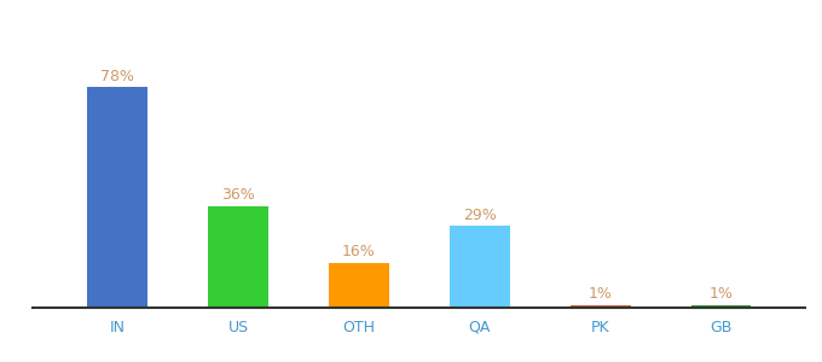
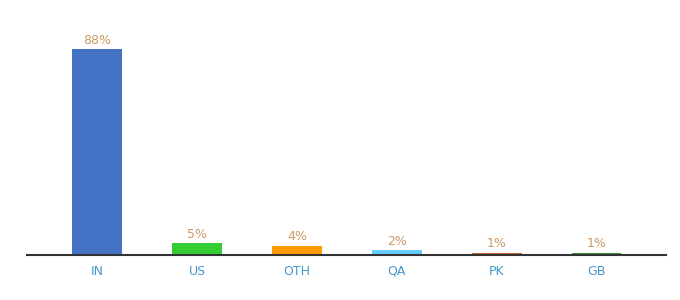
IN: 78% -> 88%
US: 36% -> 5%
OTH: 16% -> 4%
QA: 29% -> 2%
